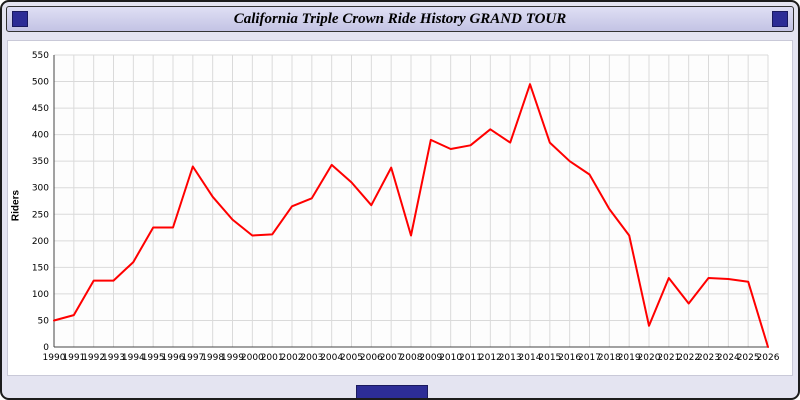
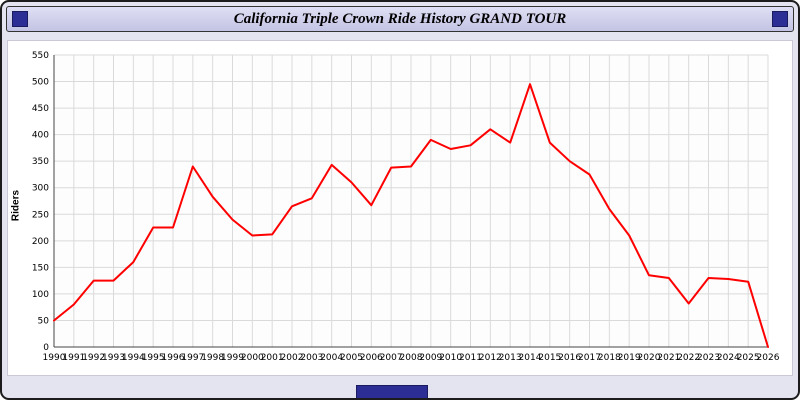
1991: 60 -> 80
2008: 210 -> 340
2020: 40 -> 140
